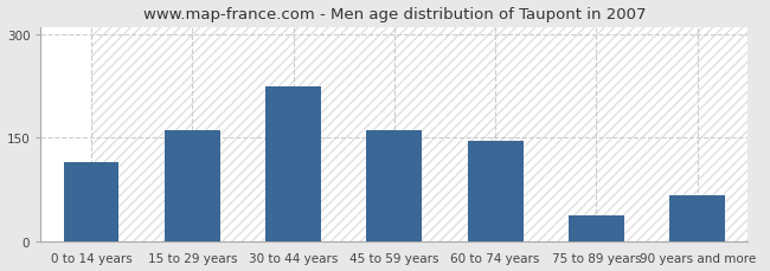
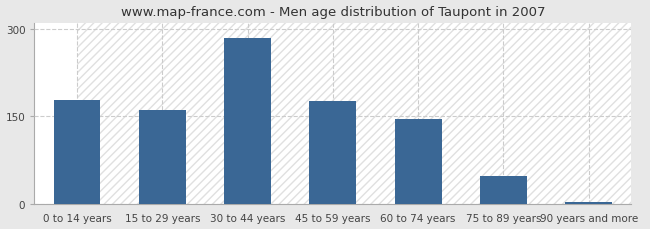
0 to 14 years: 114 -> 178
30 to 44 years: 224 -> 284
45 to 59 years: 160 -> 176
75 to 89 years: 38 -> 48
90 years and more: 66 -> 3
